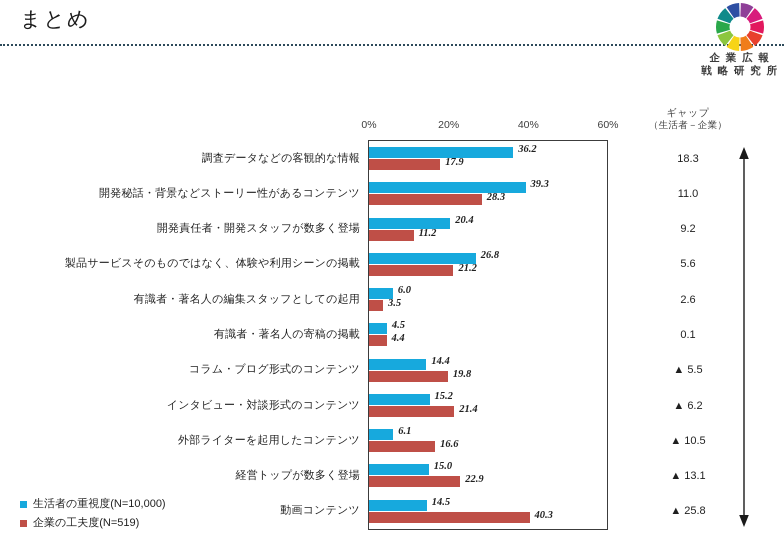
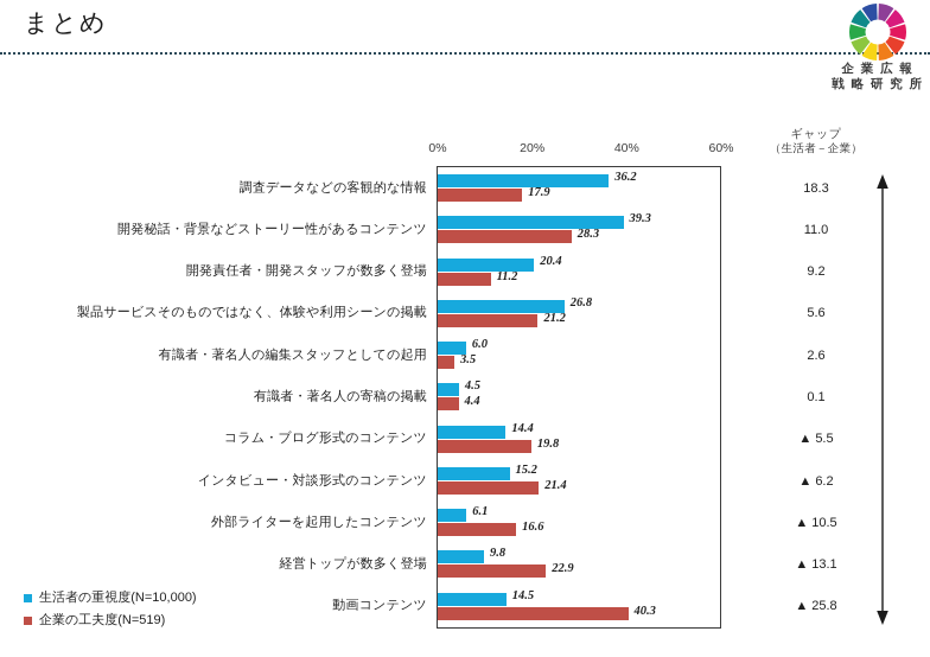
生活者の重視度(N=10,000)/経営トップが数多く登場: 15.0 -> 9.8
